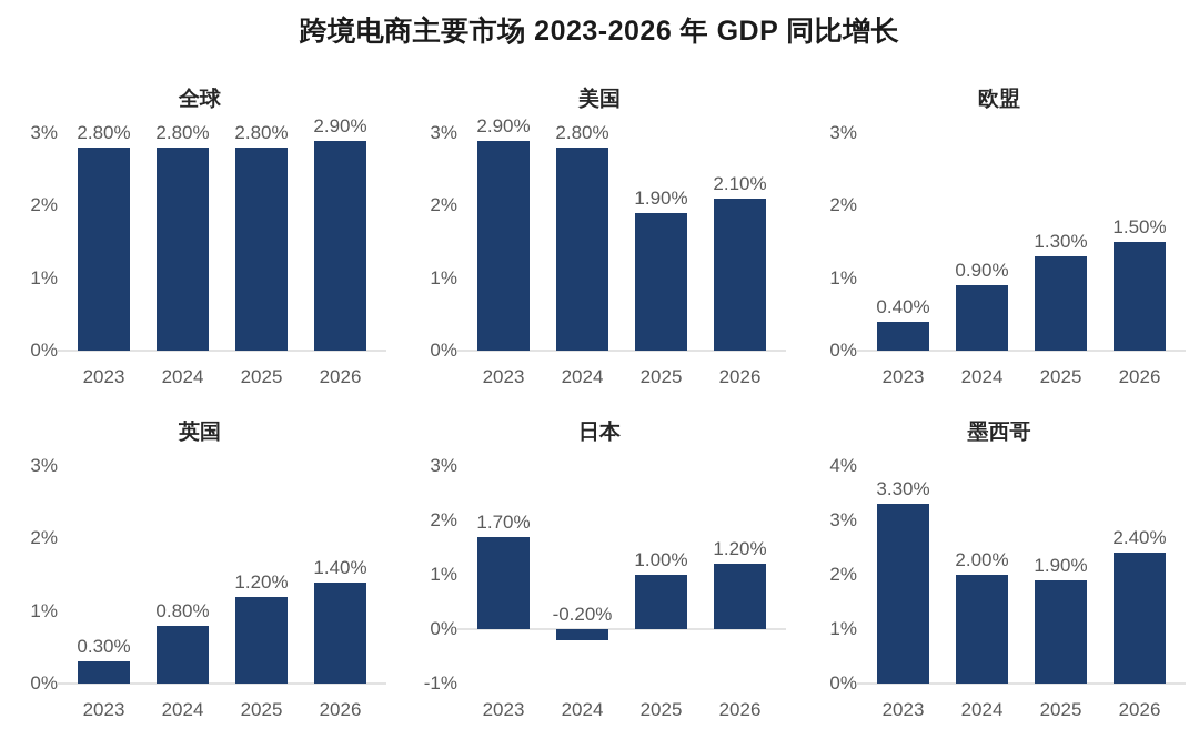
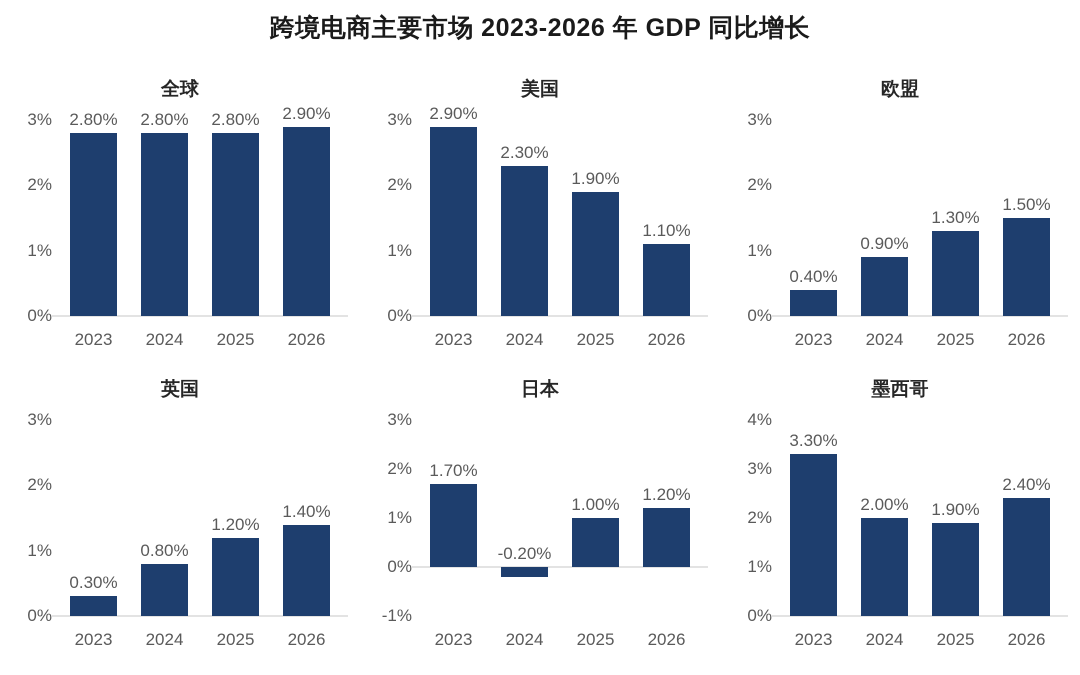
美国/2024: 2.80% -> 2.30%
美国/2026: 2.10% -> 1.10%
